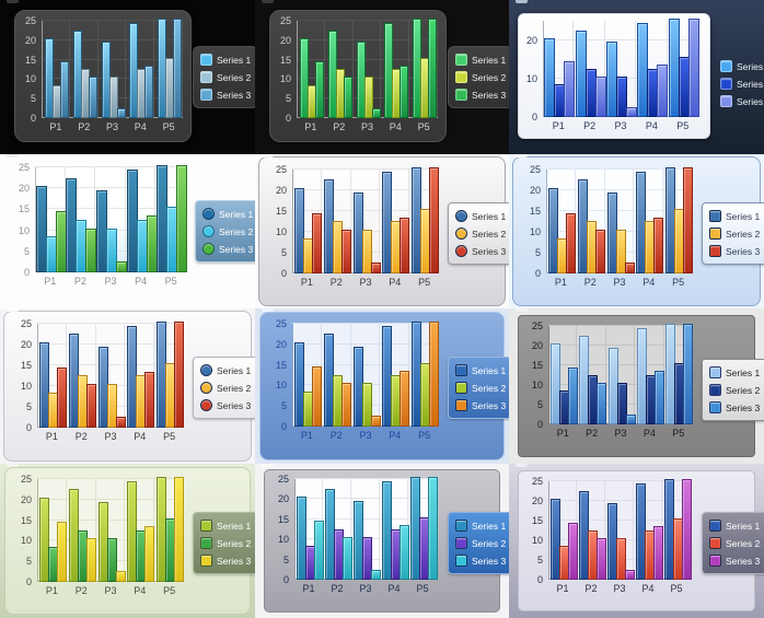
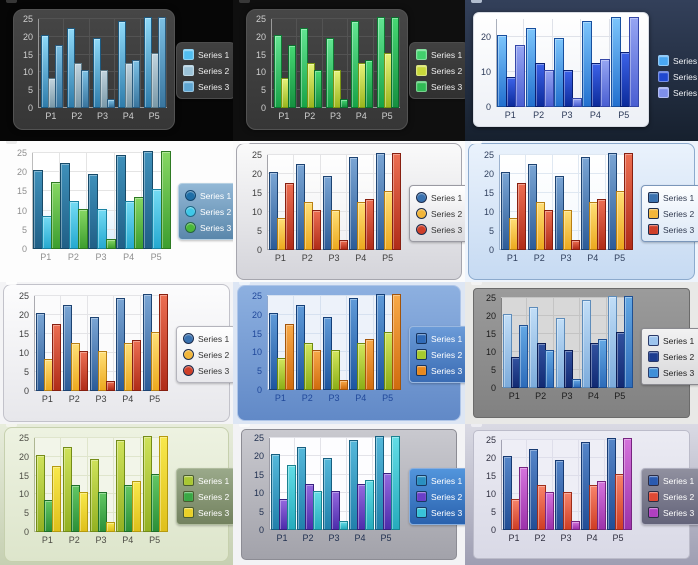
Series 3/P1: 14 -> 17
